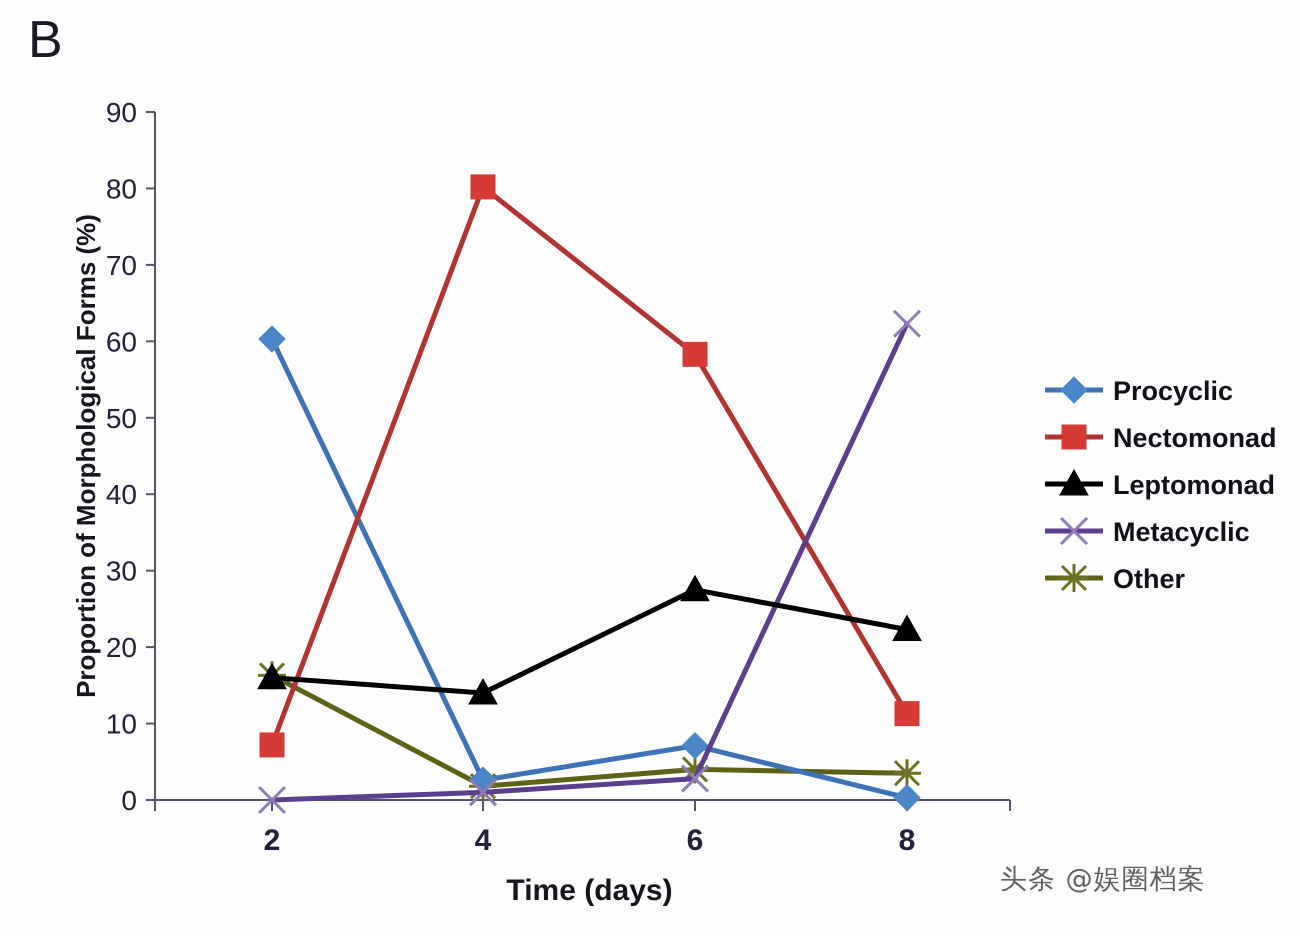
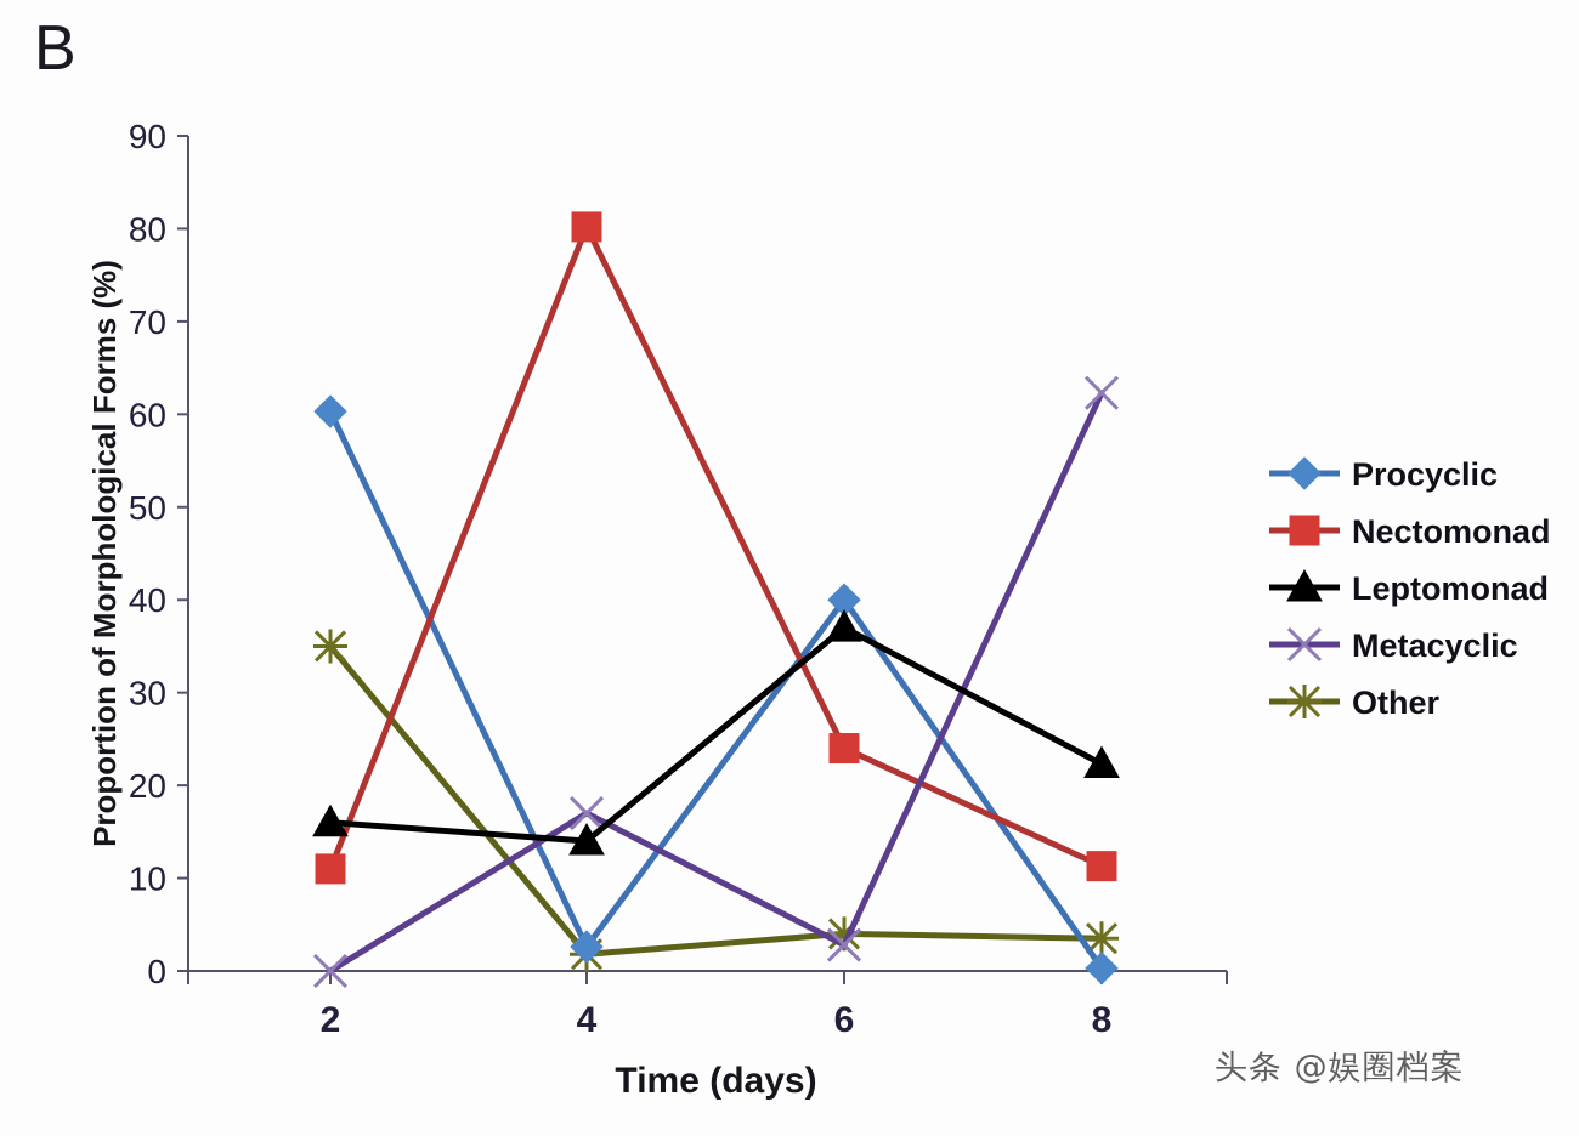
Nectomonad/2: 7 -> 11
Other/2: 16 -> 35
Metacyclic/4: 1 -> 17
Procyclic/6: 7 -> 40
Nectomonad/6: 58 -> 24
Leptomonad/6: 28 -> 37
